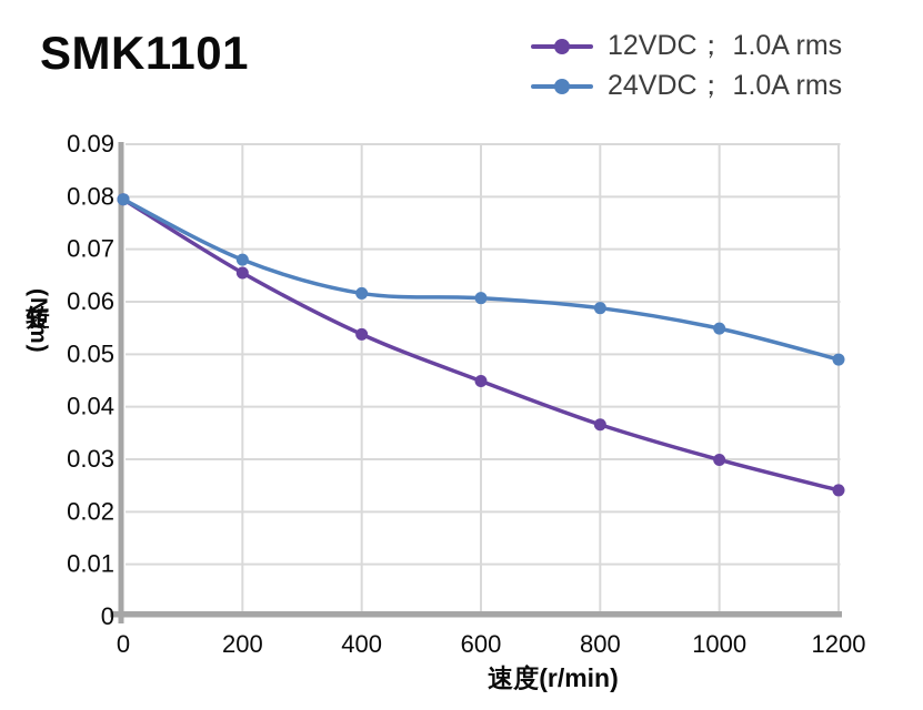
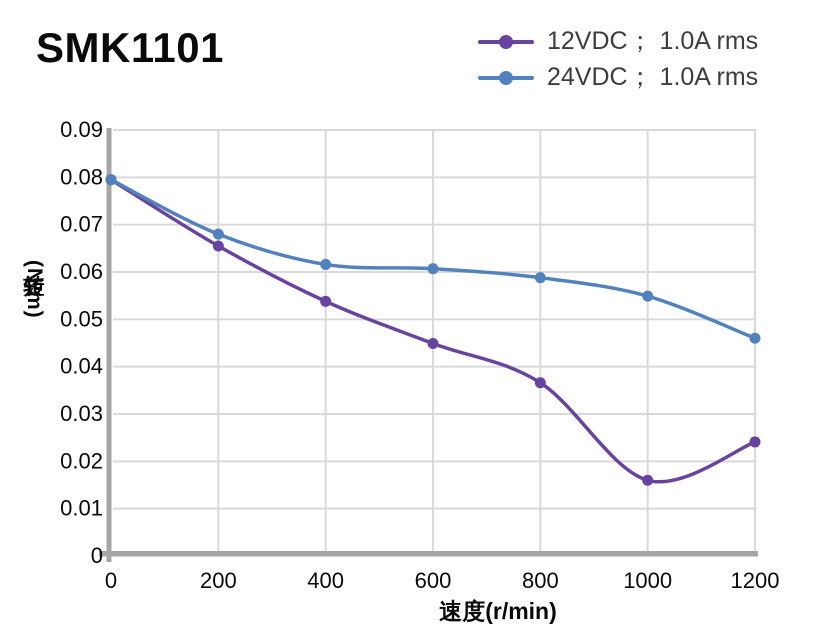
12VDC； 1.0A rms/1000: 0.030 -> 0.016
24VDC； 1.0A rms/1200: 0.049 -> 0.046
